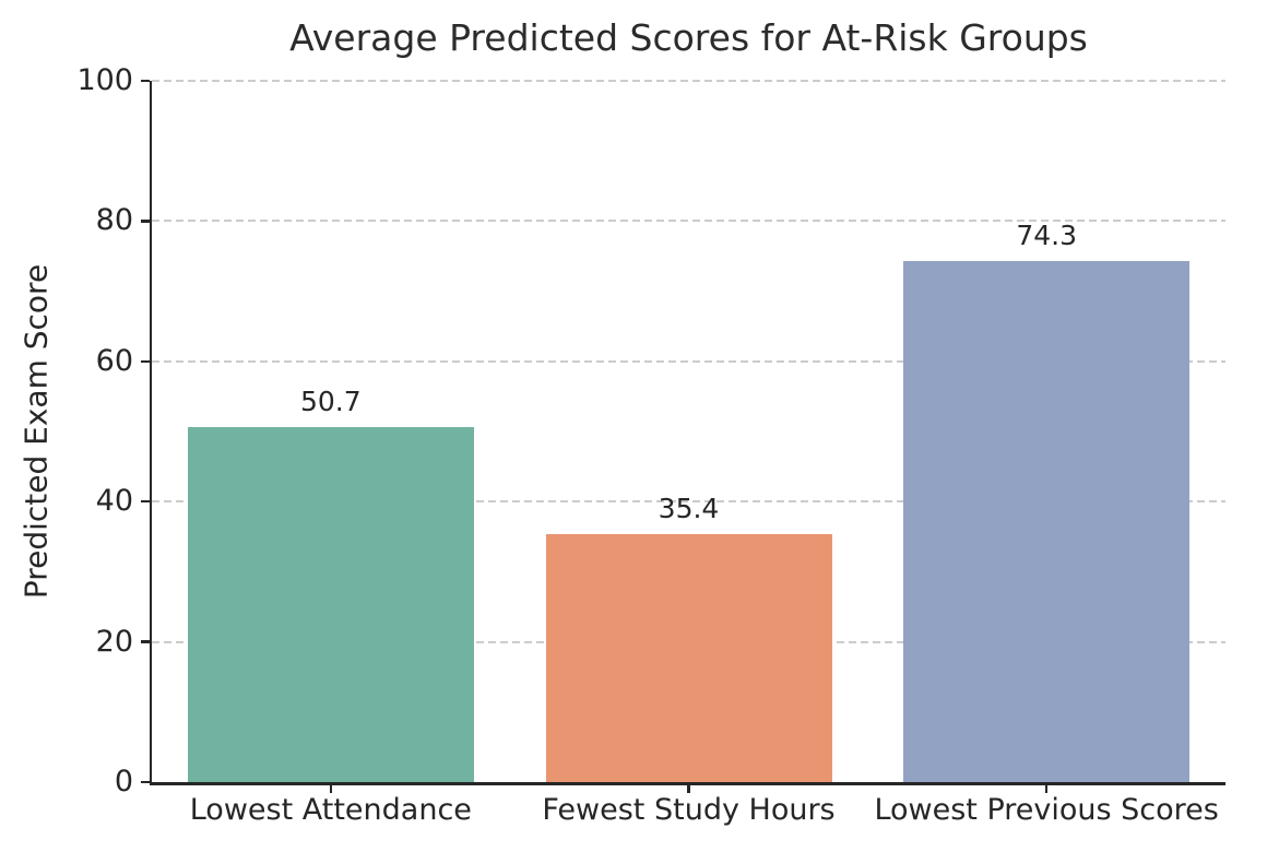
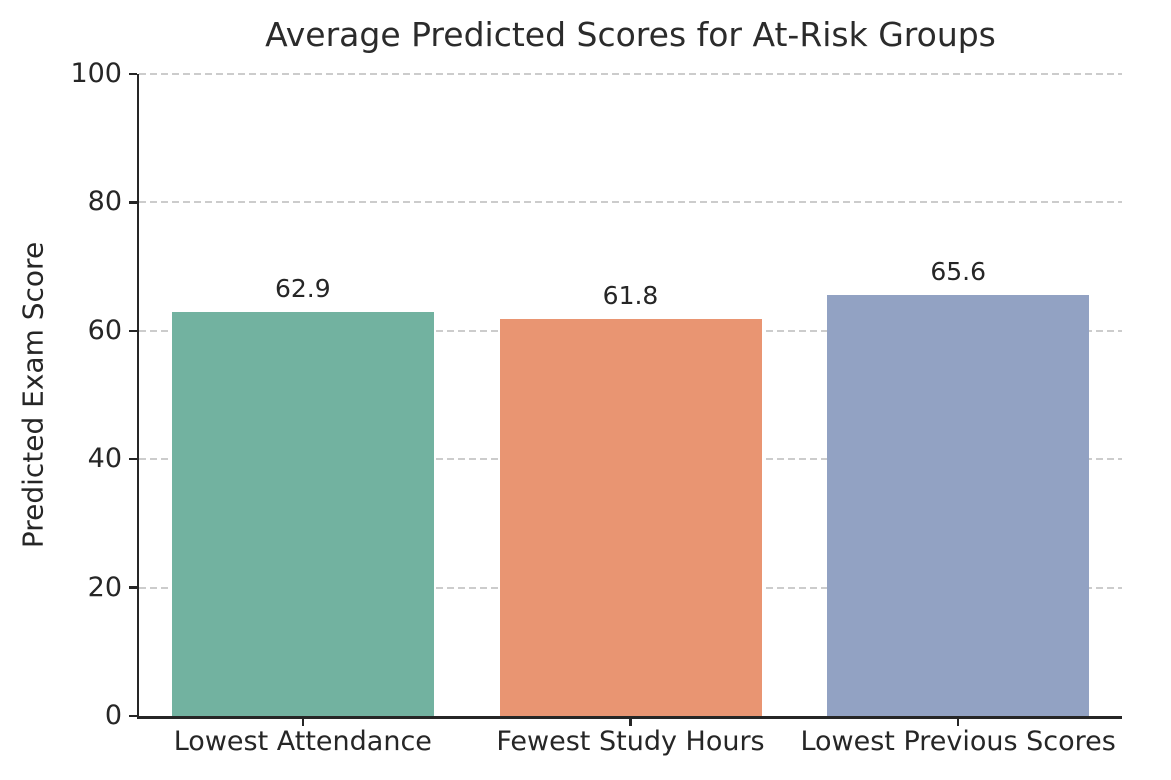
Lowest Attendance: 50.7 -> 62.9
Fewest Study Hours: 35.4 -> 61.8
Lowest Previous Scores: 74.3 -> 65.6
